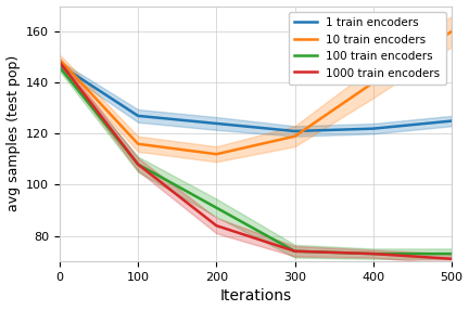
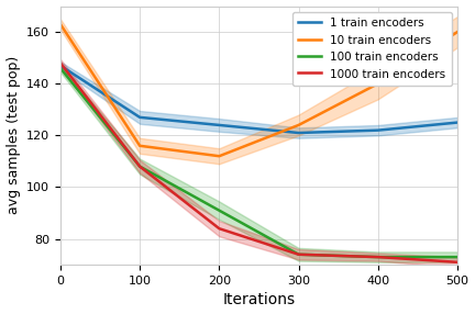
10 train encoders/0: 149 -> 163
10 train encoders/300: 119 -> 124
